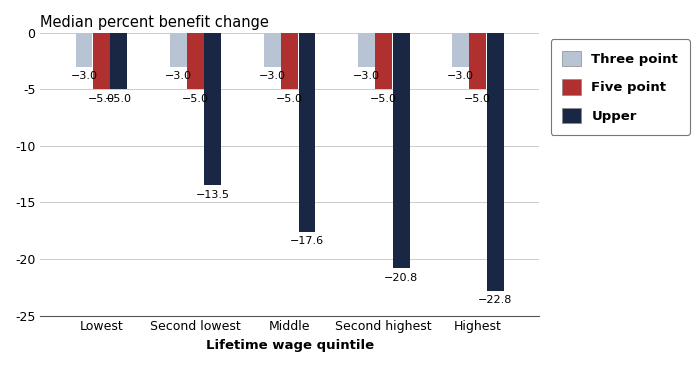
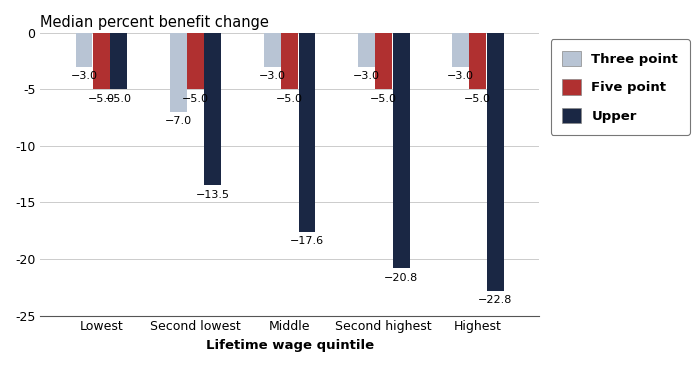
Three point/Second lowest: −3.0 -> −7.0
